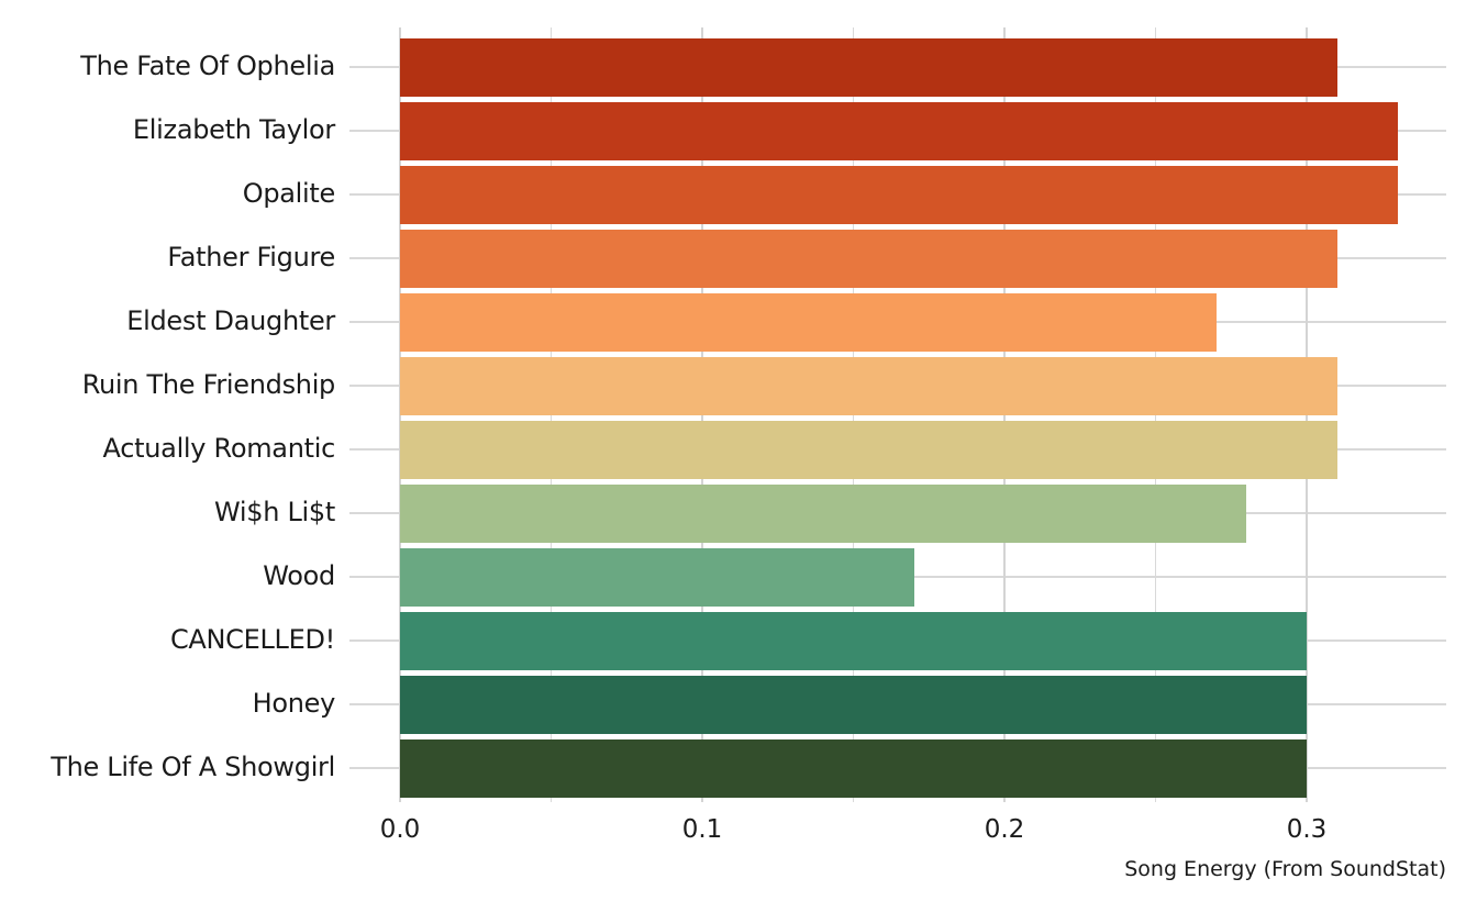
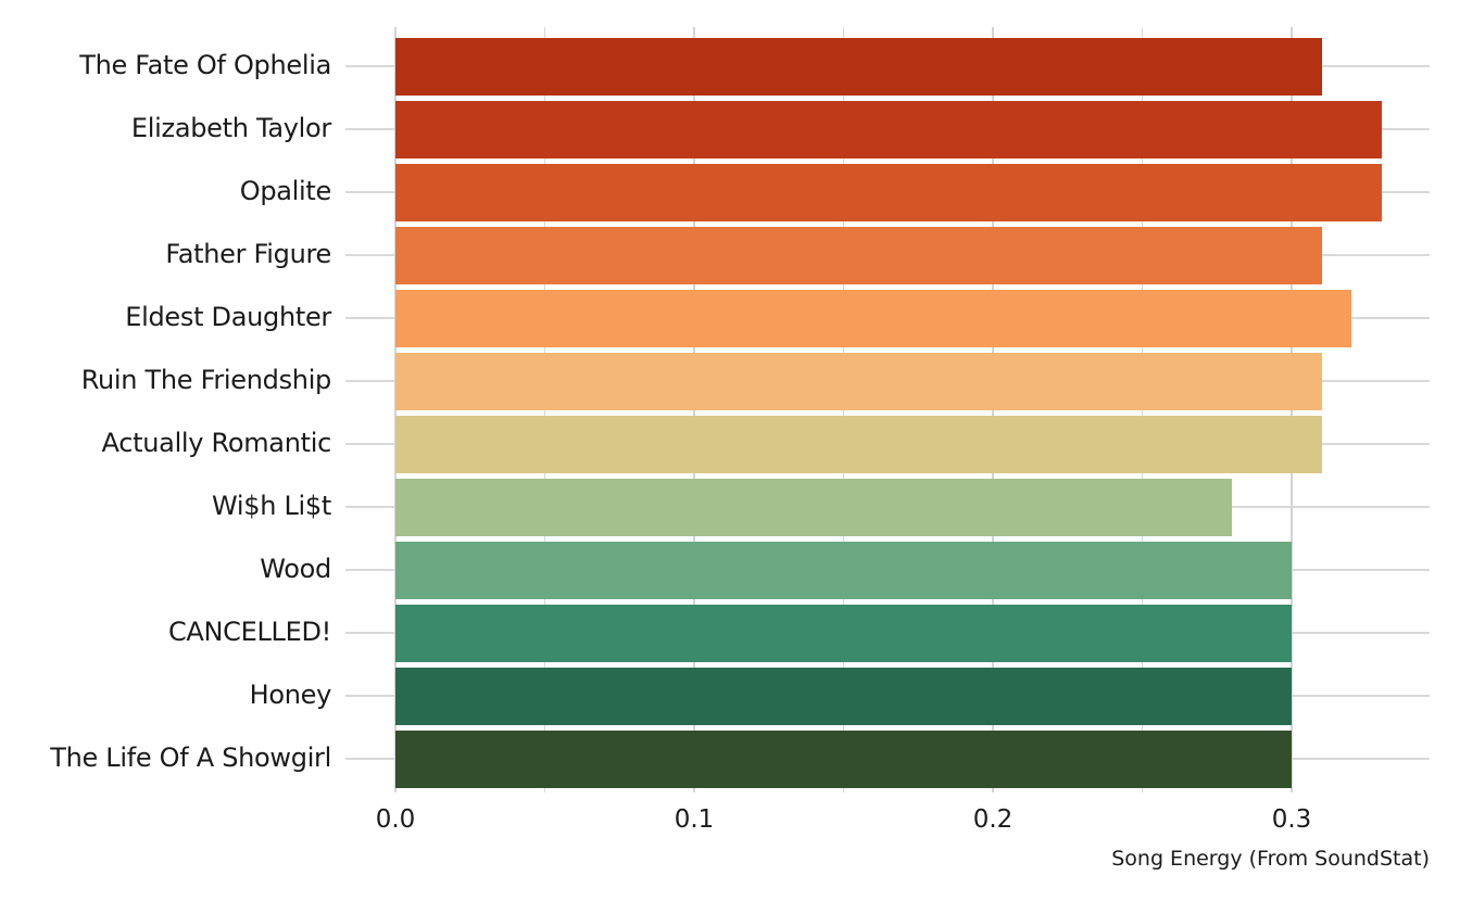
Eldest Daughter: 0.27 -> 0.32
Wood: 0.17 -> 0.30
